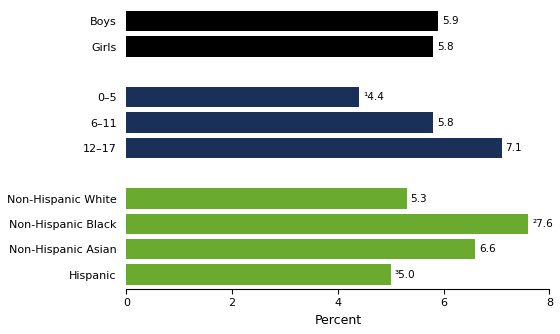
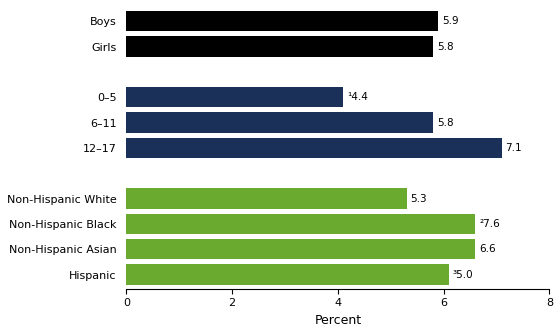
0–5: 4.4 -> 4.1
Non-Hispanic Black: 7.6 -> 6.6
Hispanic: 5.0 -> 6.1
